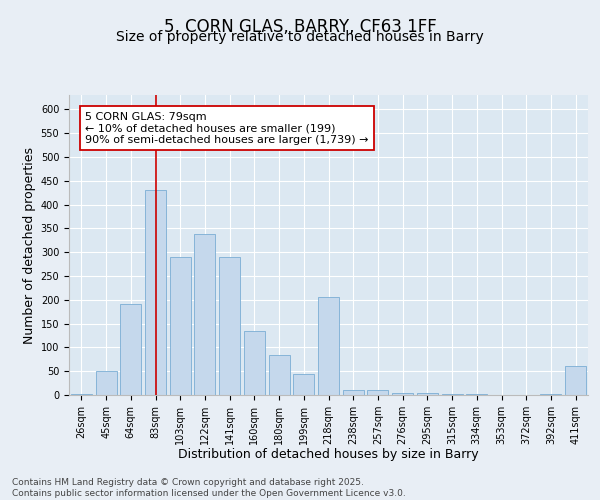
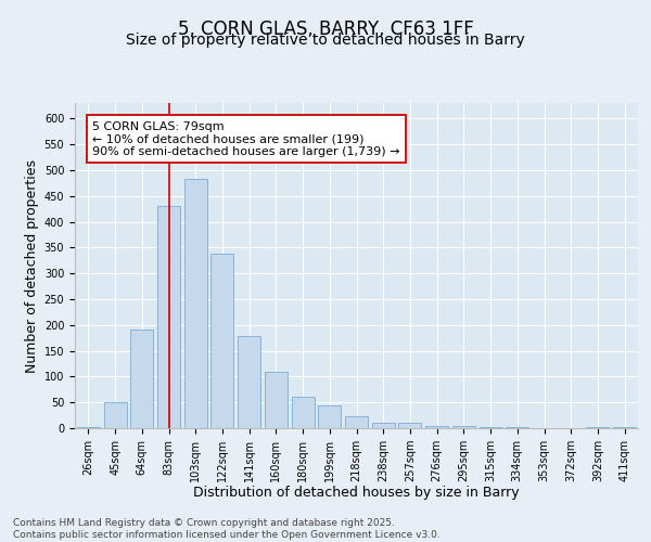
103sqm: 290 -> 483
141sqm: 290 -> 178
160sqm: 135 -> 110
180sqm: 85 -> 61
218sqm: 205 -> 23
411sqm: 60 -> 2
